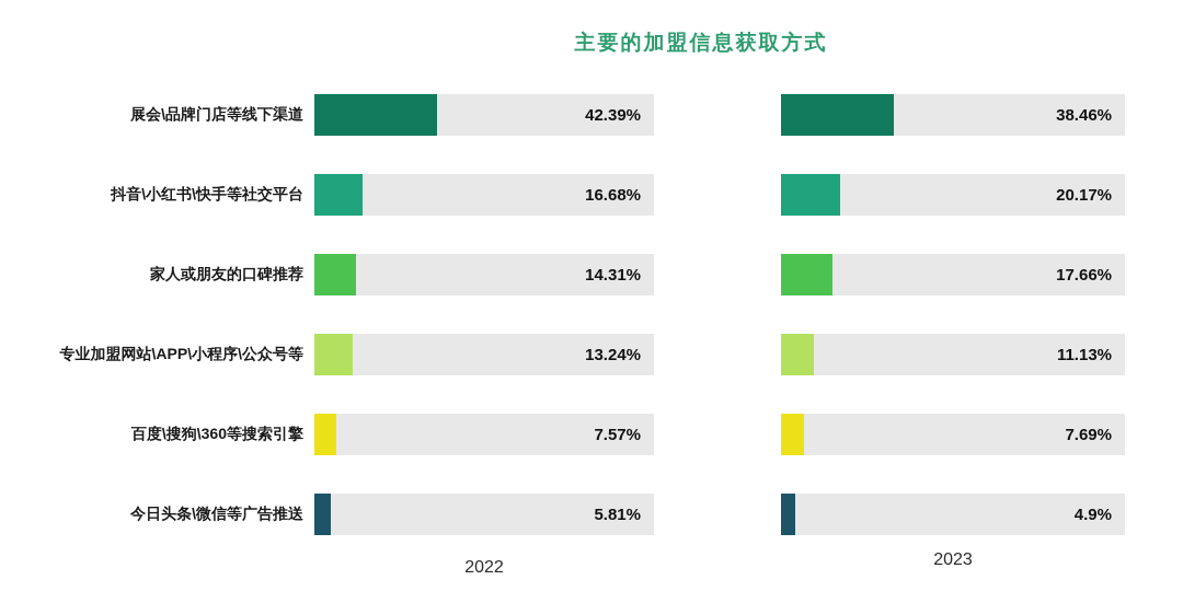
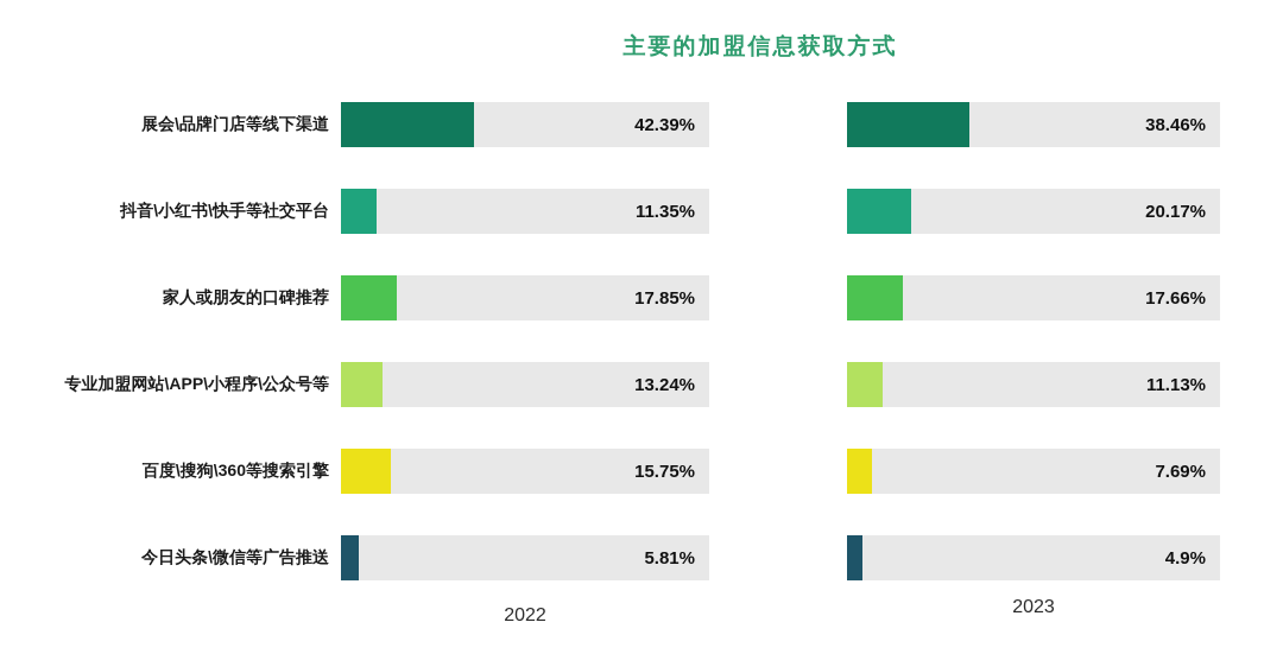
2022/抖音\小红书\快手等社交平台: 16.68% -> 11.35%
2022/家人或朋友的口碑推荐: 14.31% -> 17.85%
2022/百度\搜狗\360等搜索引擎: 7.57% -> 15.75%
